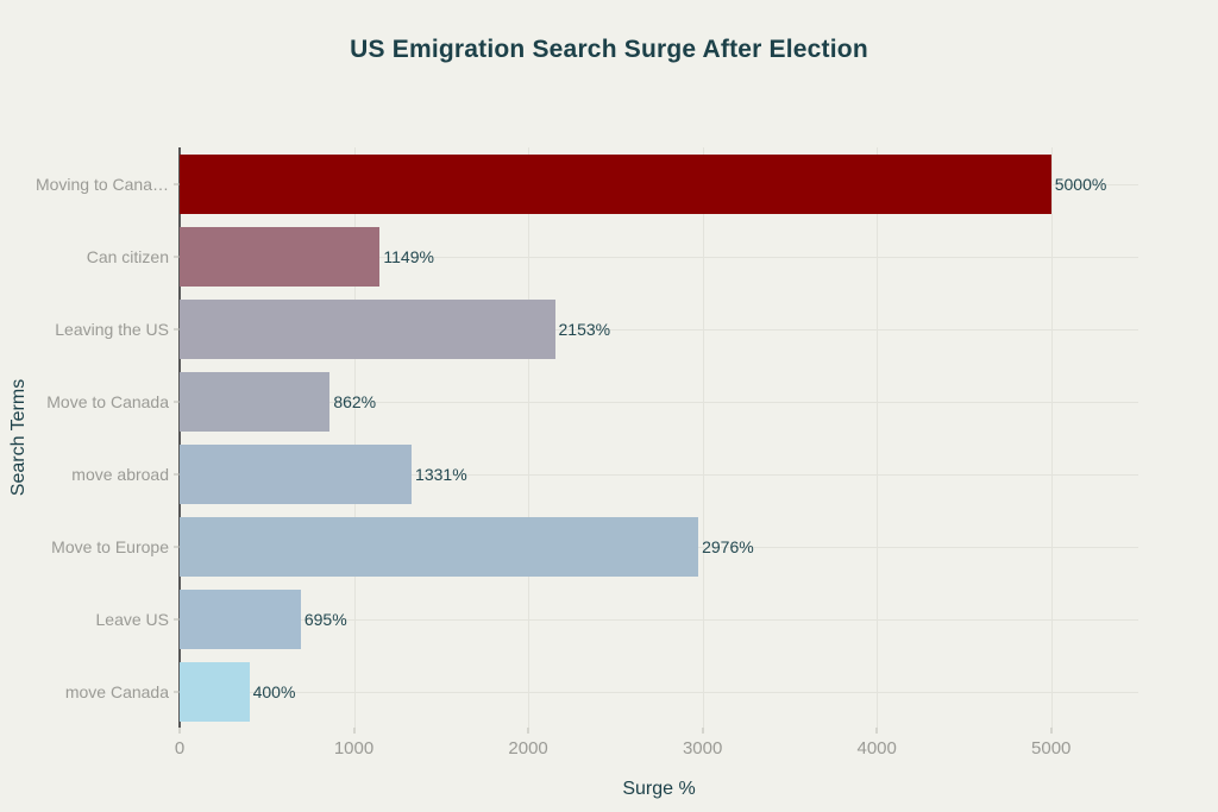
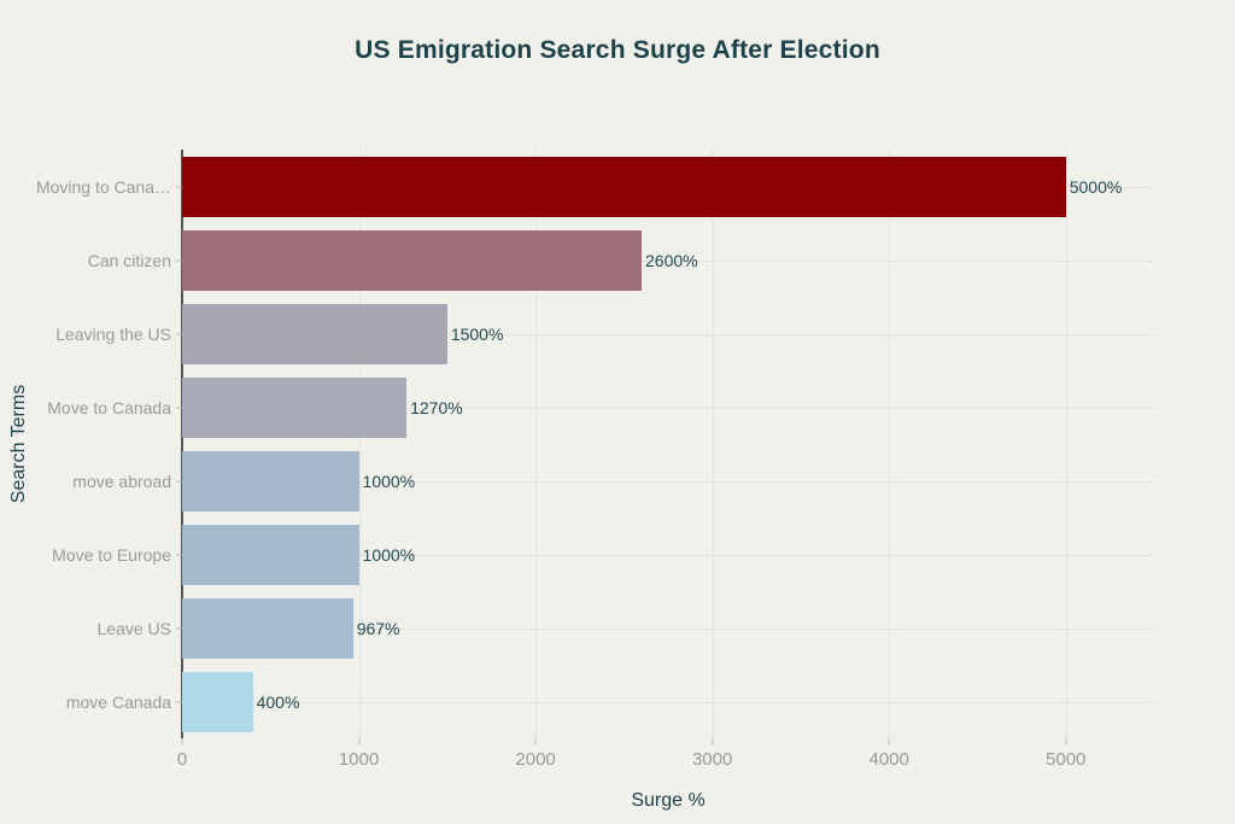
Can citizen: 1149% -> 2600%
Leaving the US: 2153% -> 1500%
Move to Canada: 862% -> 1270%
move abroad: 1331% -> 1000%
Move to Europe: 2976% -> 1000%
Leave US: 695% -> 967%
